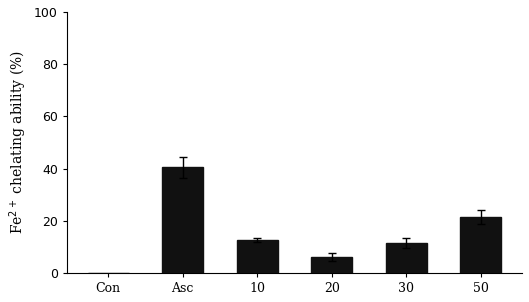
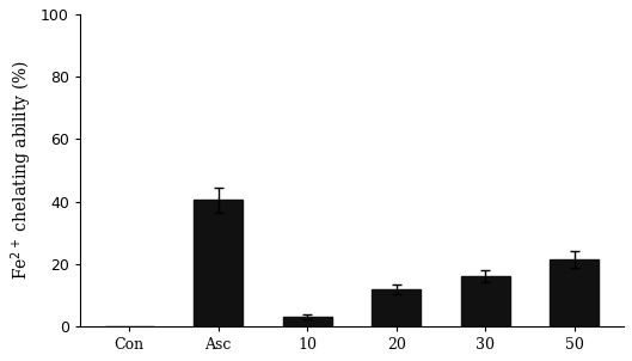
10: 12.5 -> 3.0
20: 6.0 -> 12.0
30: 11.5 -> 16.0
